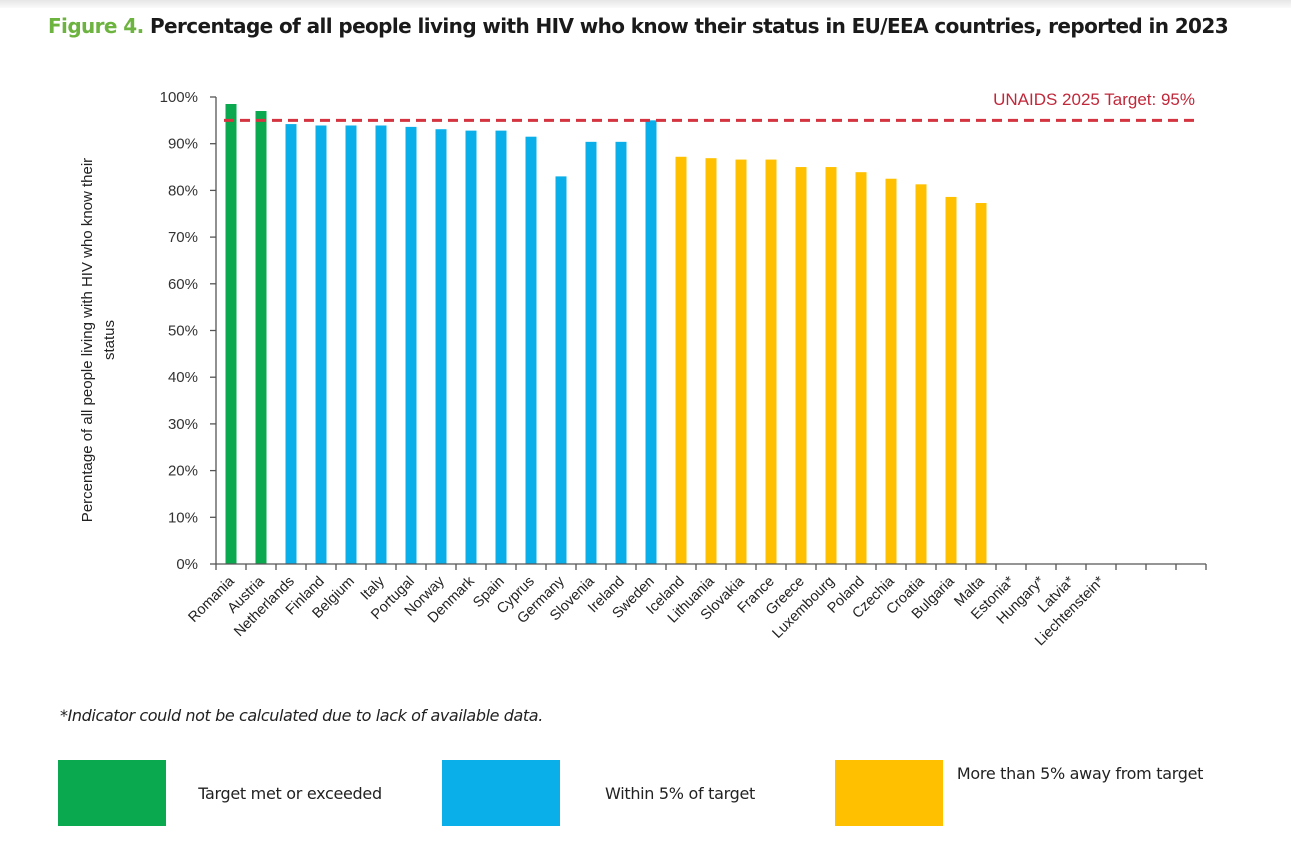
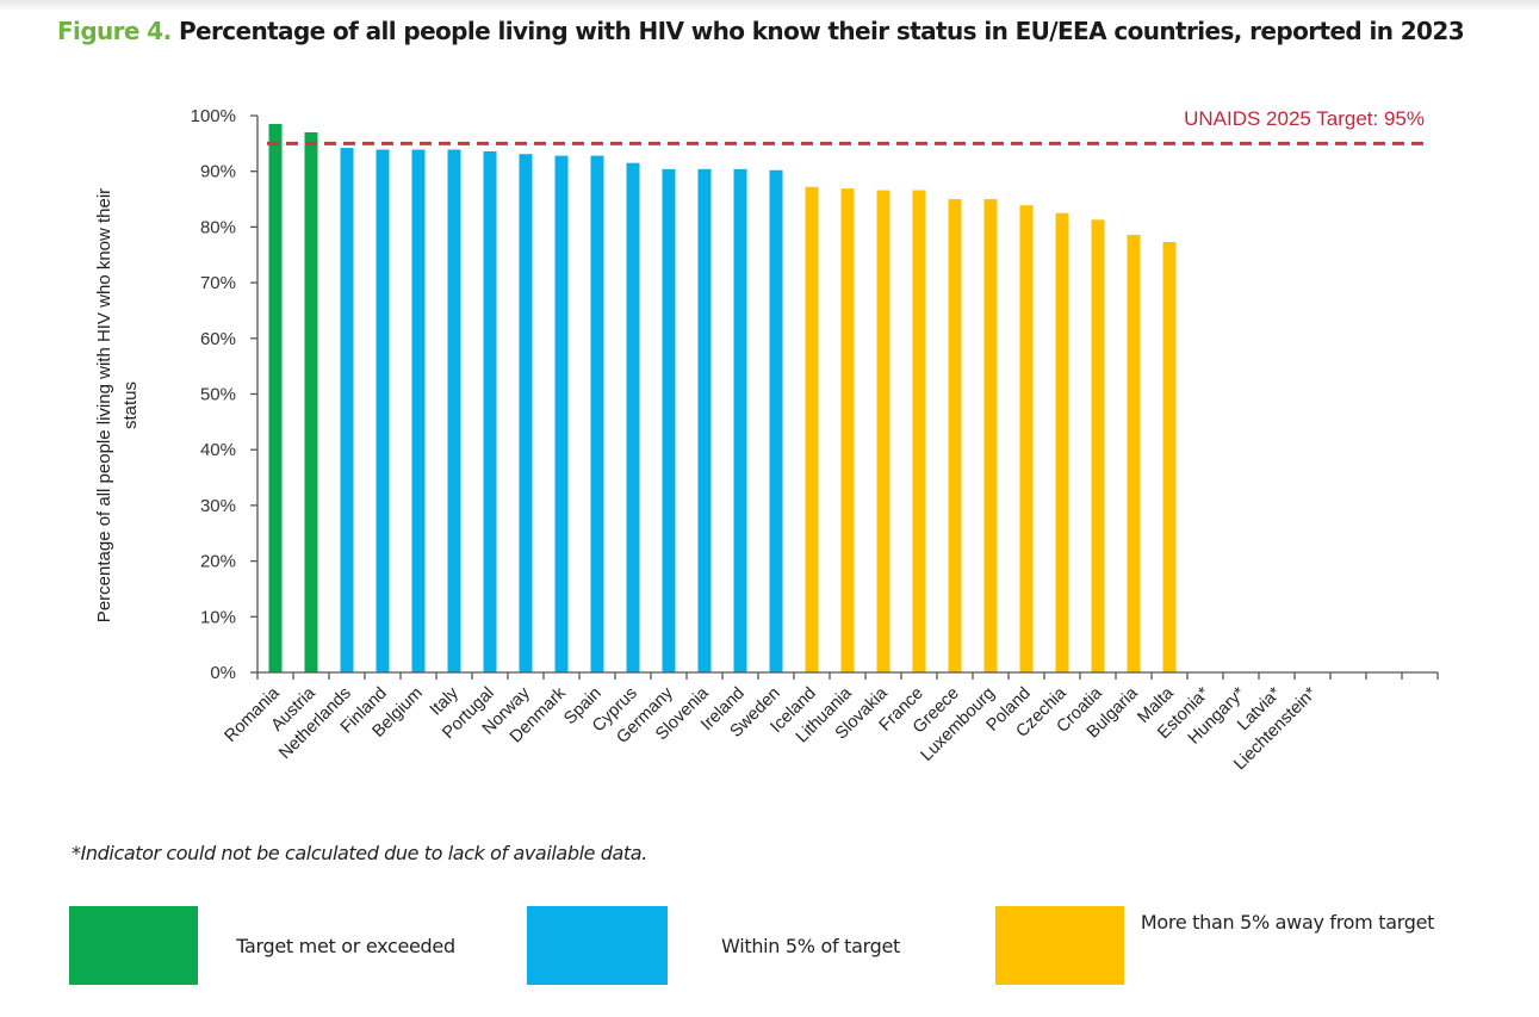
Germany: 83% -> 90%
Sweden: 95% -> 90%
